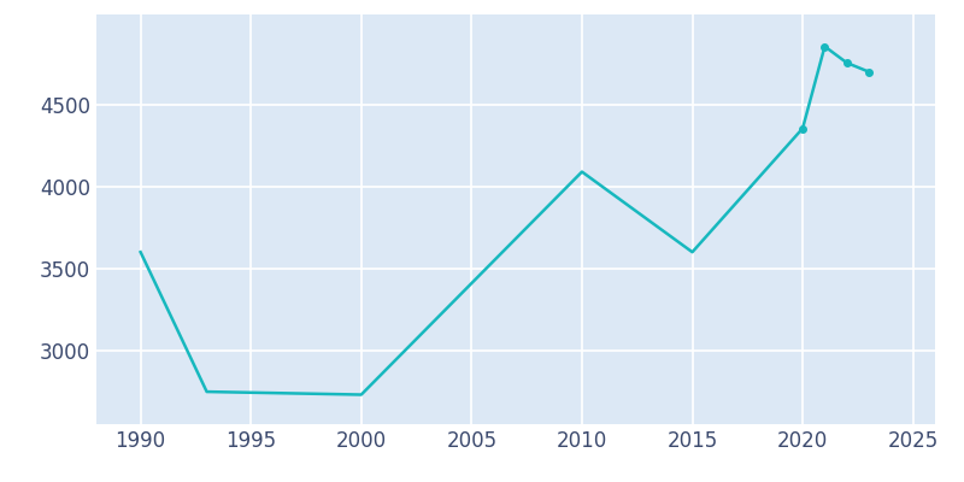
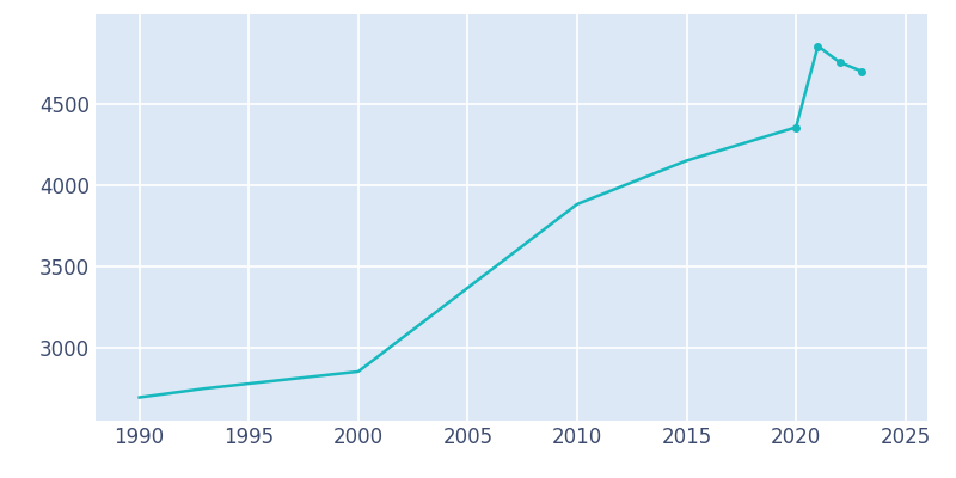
1990: 3600 -> 2690
2000: 2730 -> 2850
2010: 4090 -> 3880
2015: 3600 -> 4150
